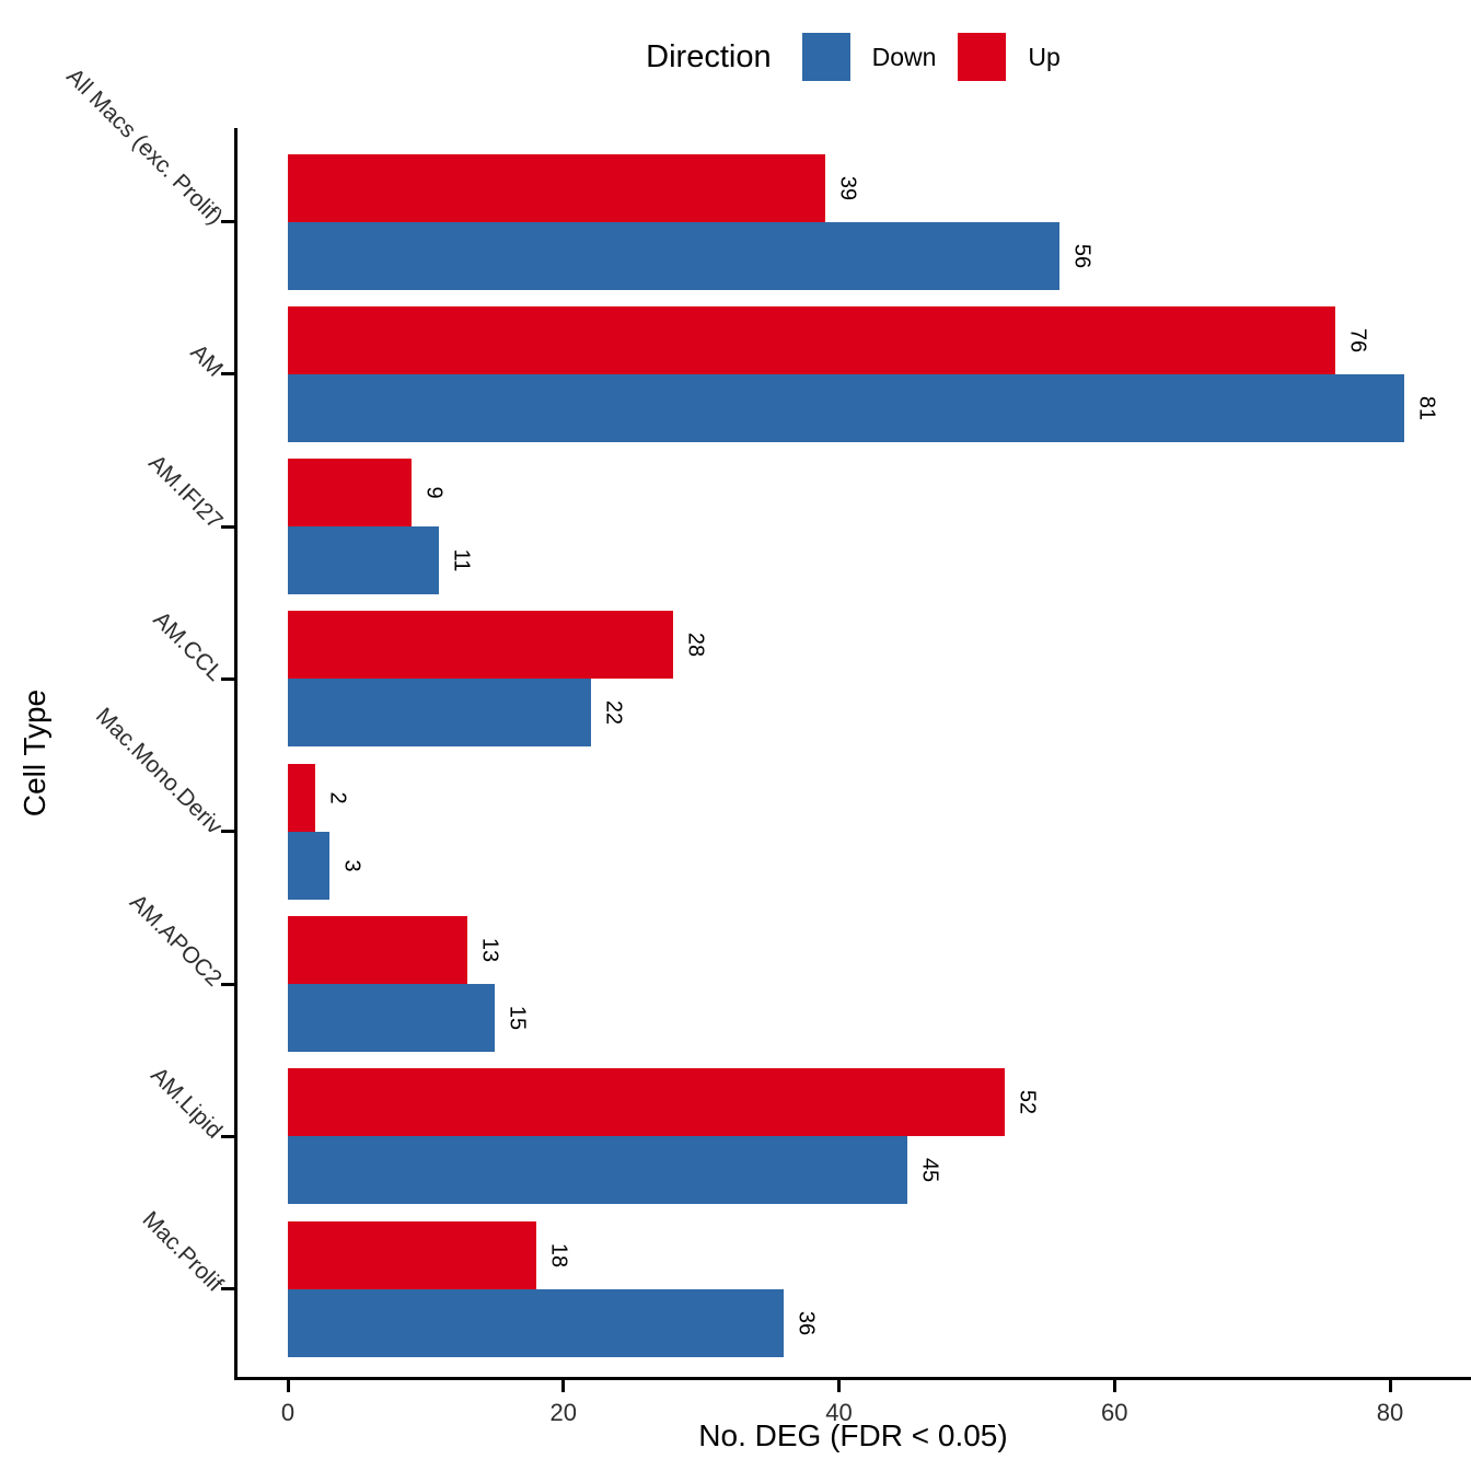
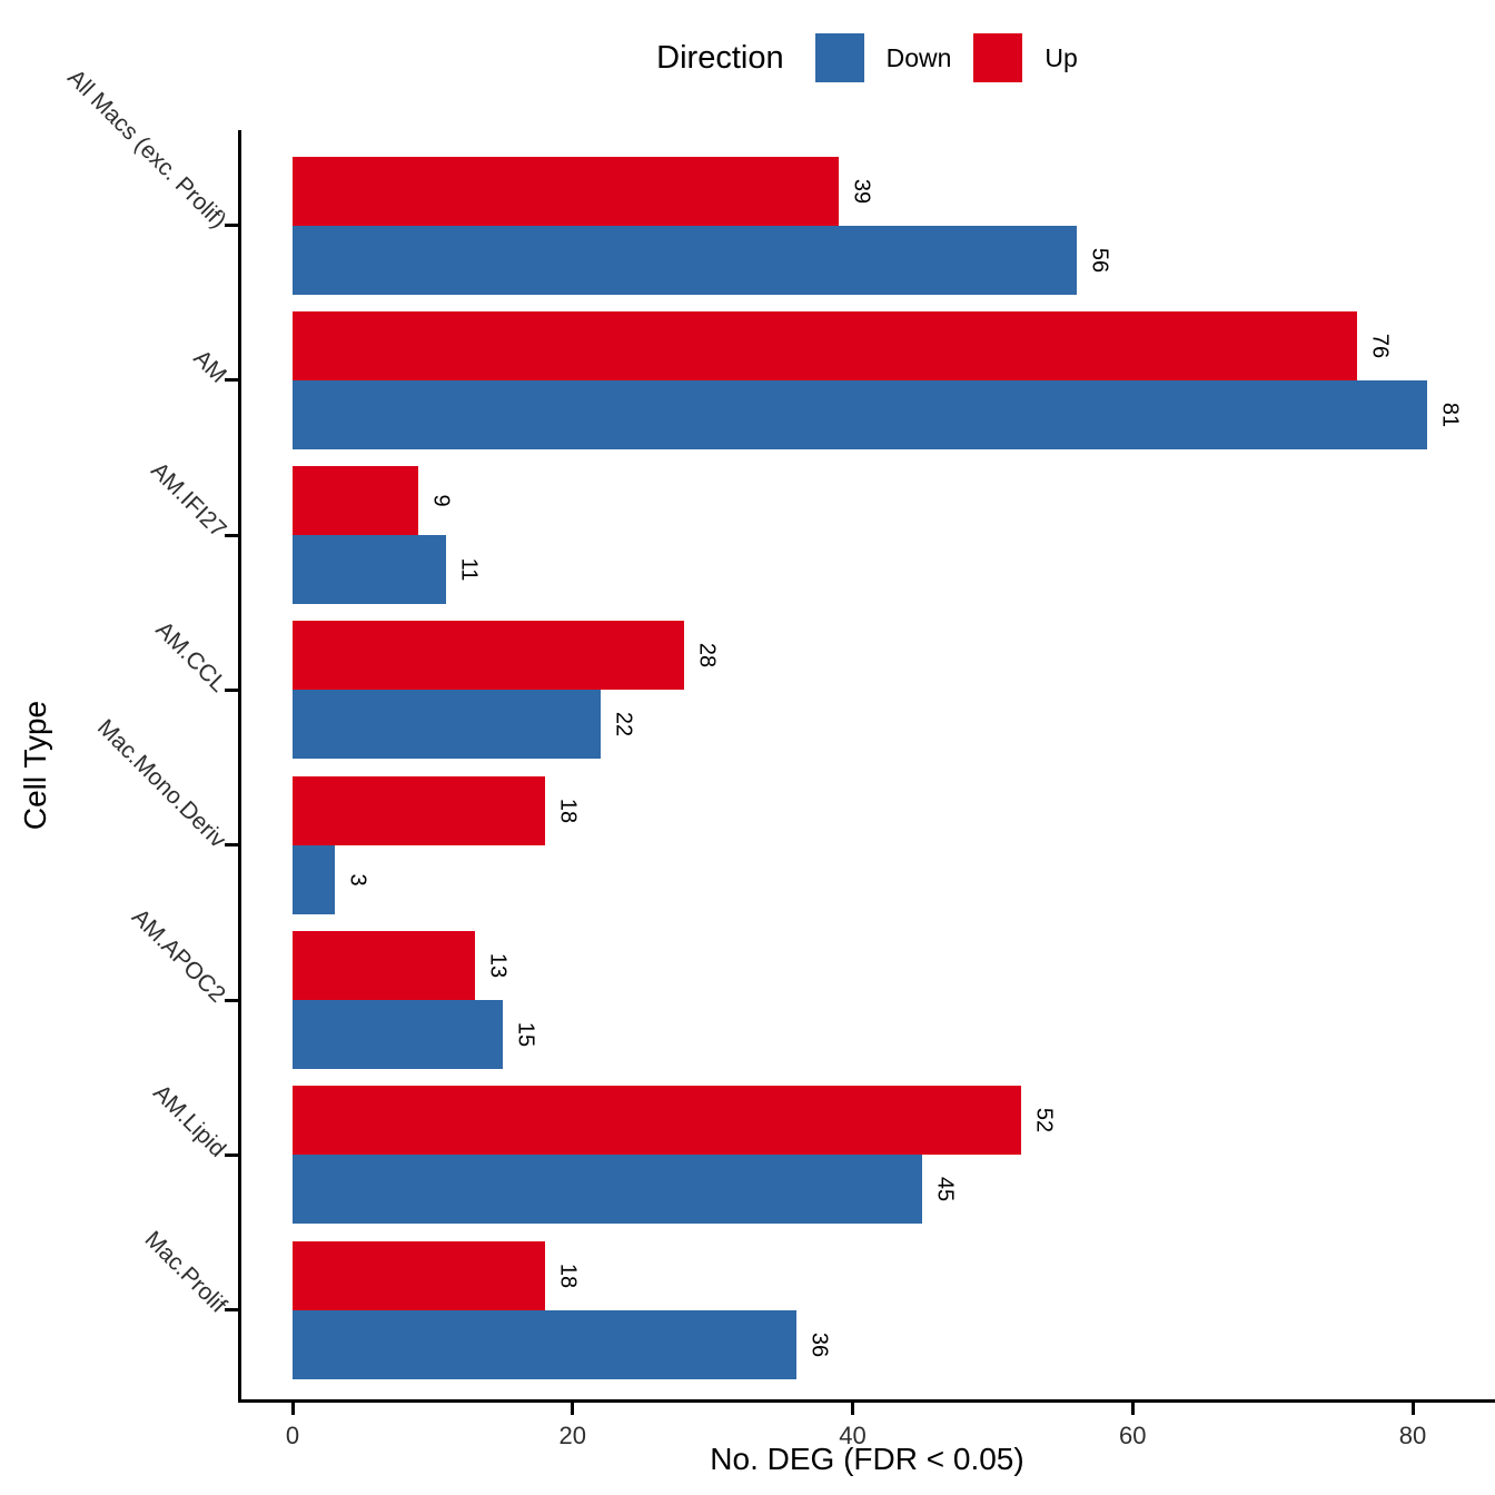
Up/Mac.Mono.Deriv: 2 -> 18
